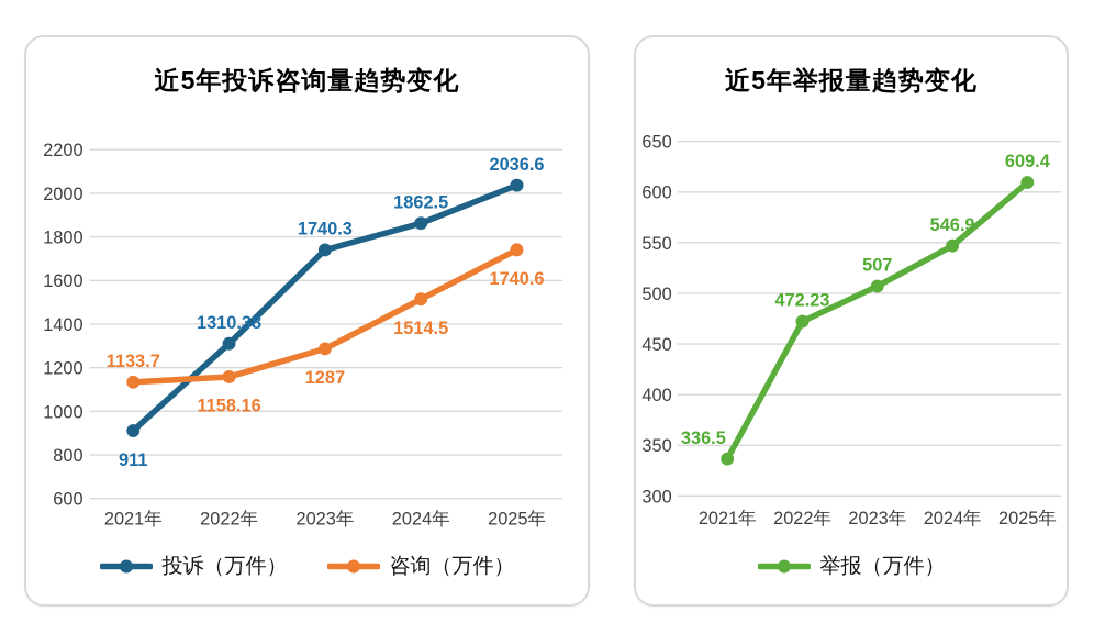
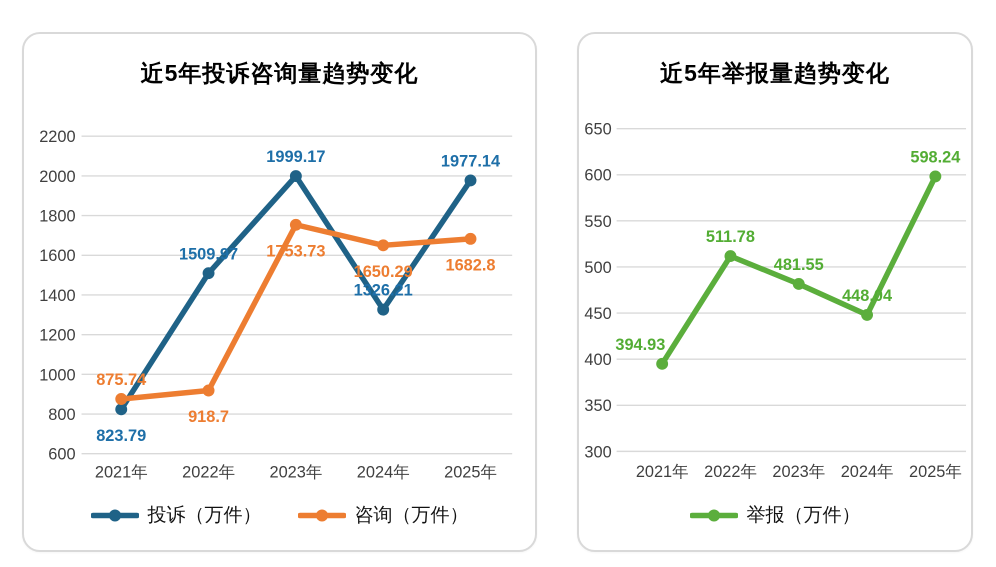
近5年投诉咨询量趋势变化/投诉（万件）/2021年: 911 -> 823.79
近5年投诉咨询量趋势变化/咨询（万件）/2021年: 1133.7 -> 875.74
近5年投诉咨询量趋势变化/投诉（万件）/2022年: 1310.38 -> 1509.97
近5年投诉咨询量趋势变化/咨询（万件）/2022年: 1158.16 -> 918.7
近5年投诉咨询量趋势变化/投诉（万件）/2023年: 1740.3 -> 1999.17
近5年投诉咨询量趋势变化/咨询（万件）/2023年: 1287 -> 1753.73
近5年投诉咨询量趋势变化/投诉（万件）/2024年: 1862.5 -> 1326.21
近5年投诉咨询量趋势变化/咨询（万件）/2024年: 1514.5 -> 1650.29
近5年投诉咨询量趋势变化/投诉（万件）/2025年: 2036.6 -> 1977.14
近5年投诉咨询量趋势变化/咨询（万件）/2025年: 1740.6 -> 1682.8
近5年举报量趋势变化/2021年: 336.5 -> 394.93
近5年举报量趋势变化/2022年: 472.23 -> 511.78
近5年举报量趋势变化/2023年: 507 -> 481.55
近5年举报量趋势变化/2024年: 546.9 -> 448.04
近5年举报量趋势变化/2025年: 609.4 -> 598.24
